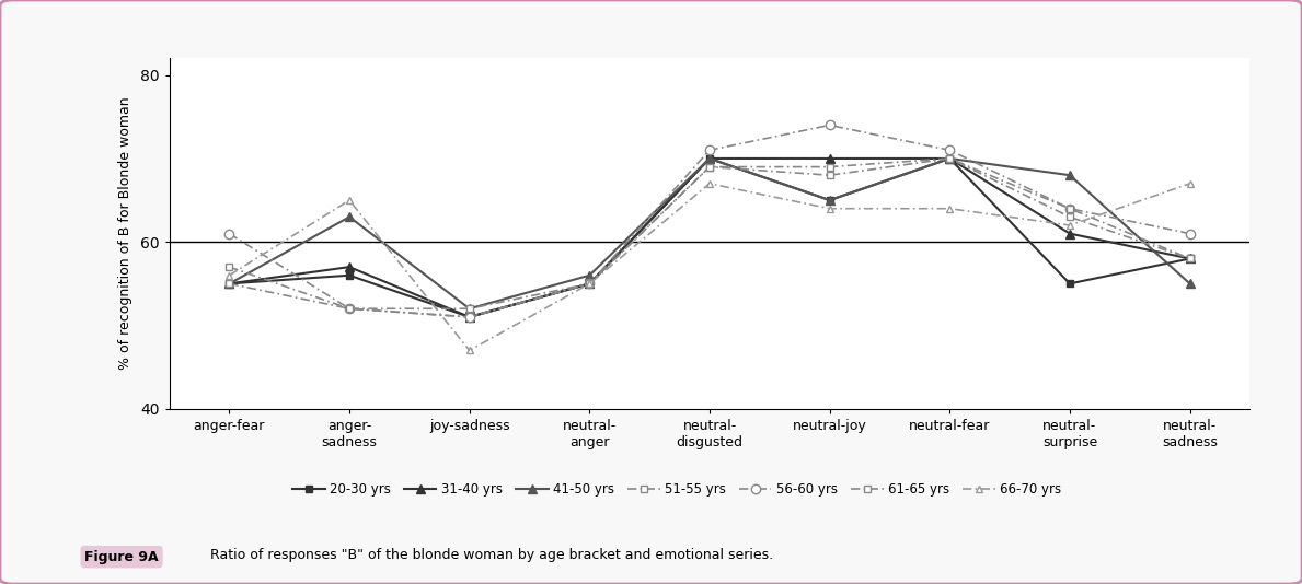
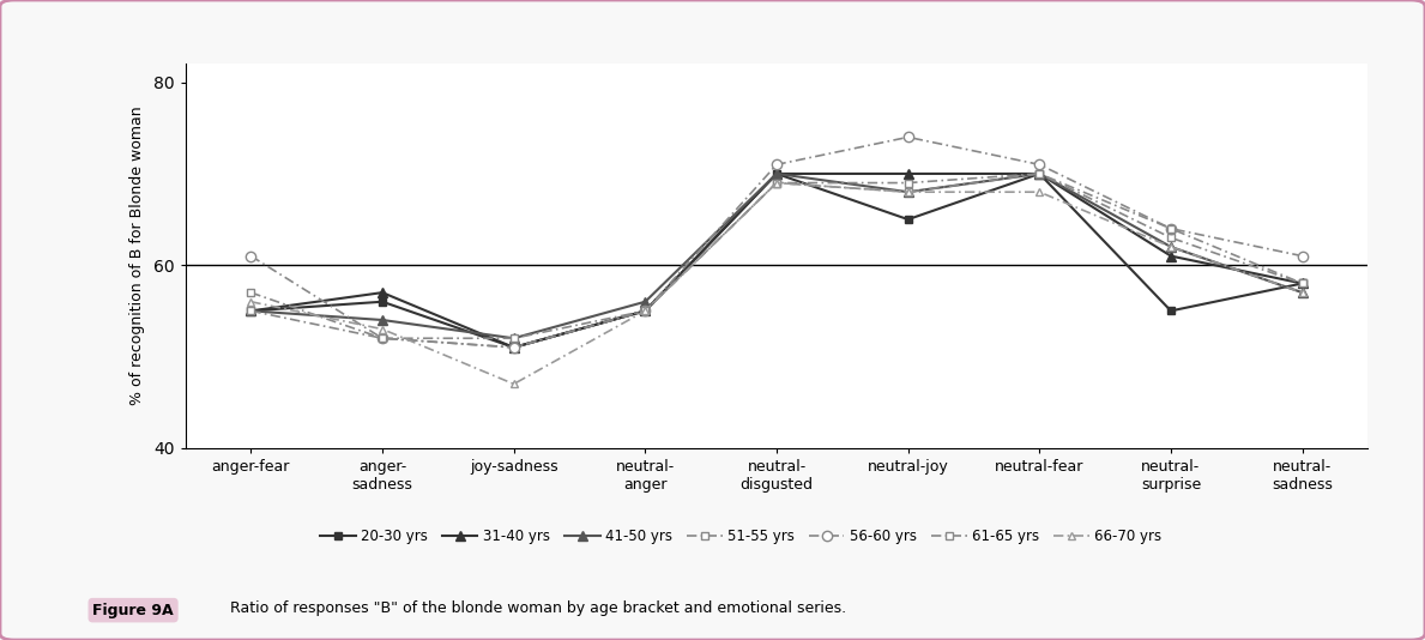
41-50 yrs/anger- sadness: 63 -> 54
66-70 yrs/anger- sadness: 65 -> 53
66-70 yrs/neutral- disgusted: 67 -> 69
41-50 yrs/neutral-joy: 65 -> 68
66-70 yrs/neutral-joy: 64 -> 68
66-70 yrs/neutral-fear: 64 -> 68
41-50 yrs/neutral- surprise: 68 -> 62
41-50 yrs/neutral- sadness: 55 -> 57
66-70 yrs/neutral- sadness: 67 -> 57
